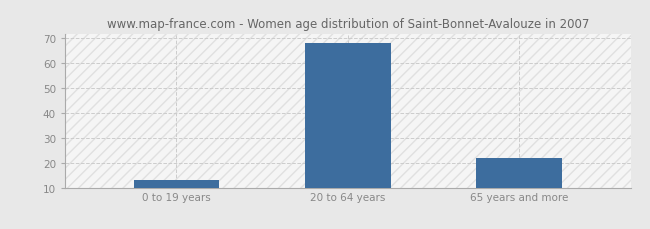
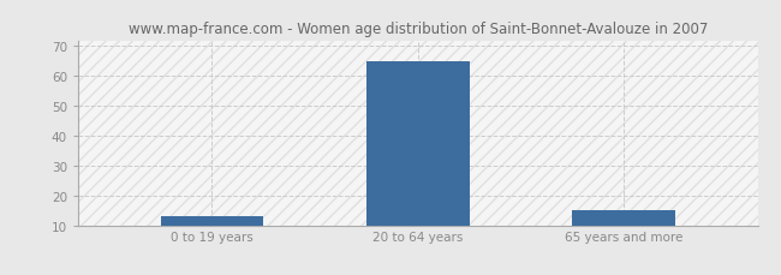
20 to 64 years: 68 -> 65
65 years and more: 22 -> 15
